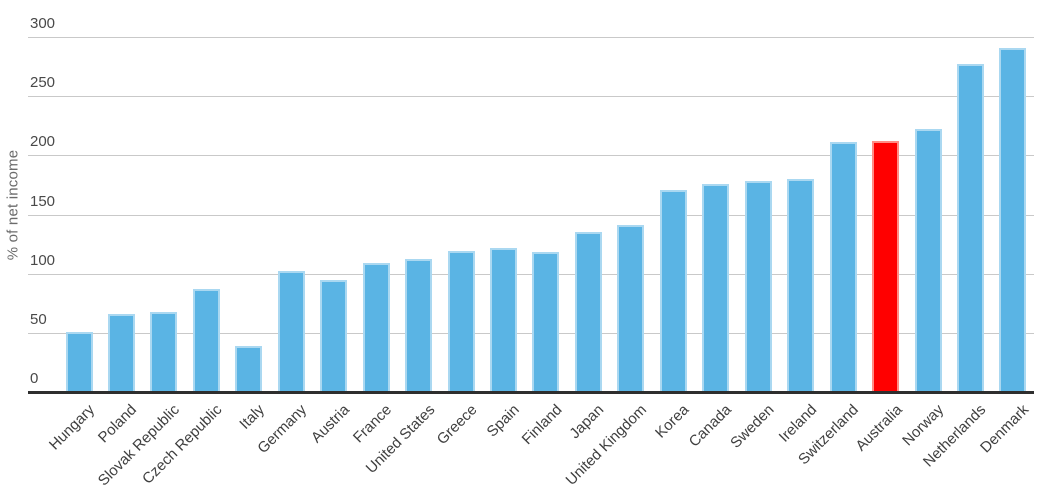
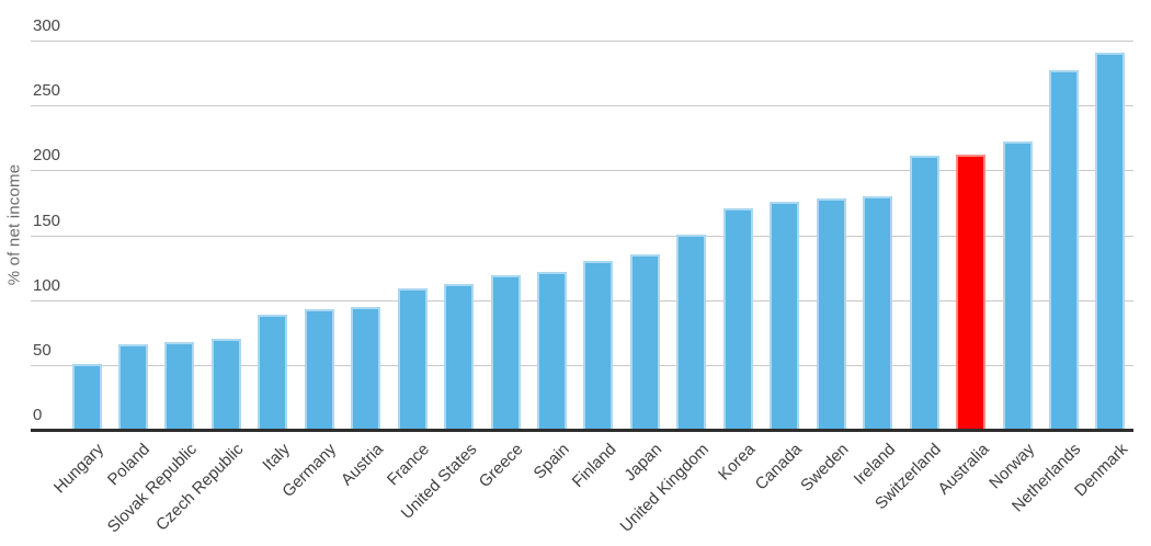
Czech Republic: 87 -> 70
Italy: 39 -> 89
Germany: 102 -> 93
Finland: 118 -> 130
United Kingdom: 141 -> 150
